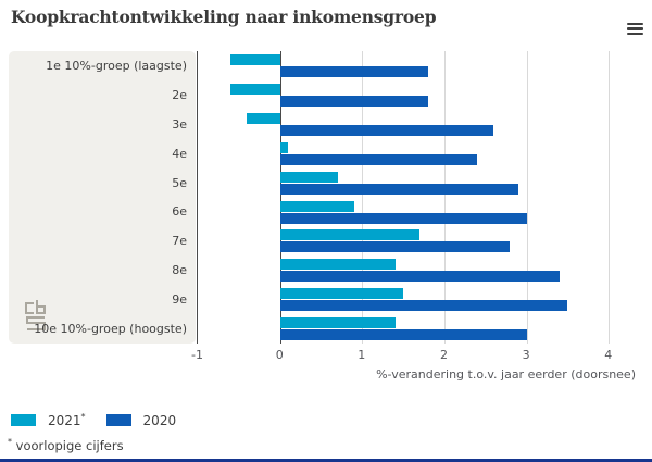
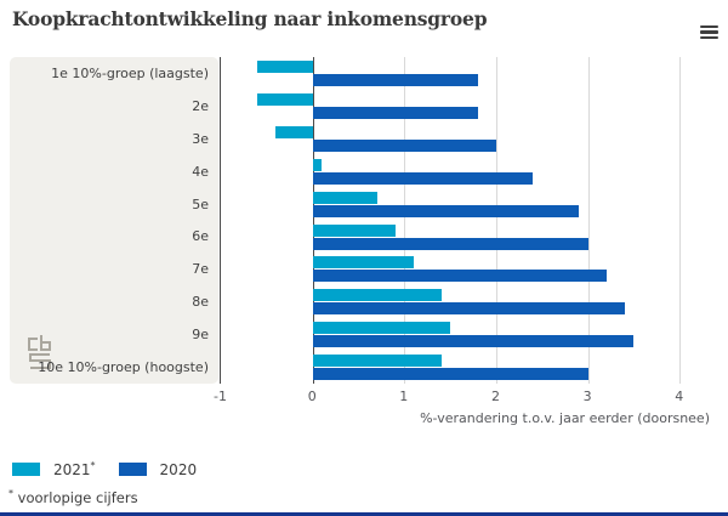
2020/3e: 2.6 -> 2.0
2021*/7e: 1.7 -> 1.1
2020/7e: 2.8 -> 3.2
